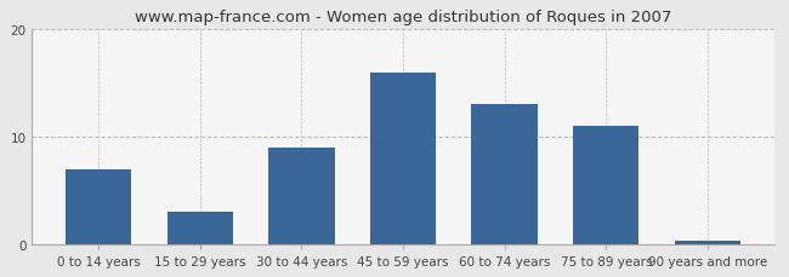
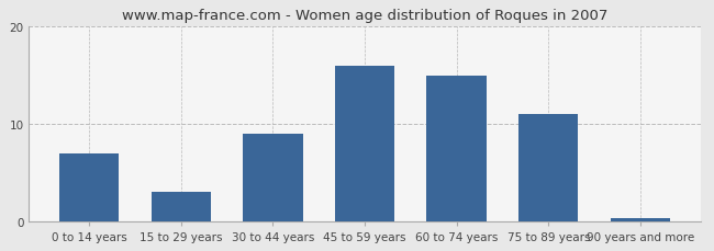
60 to 74 years: 13.0 -> 15.0
